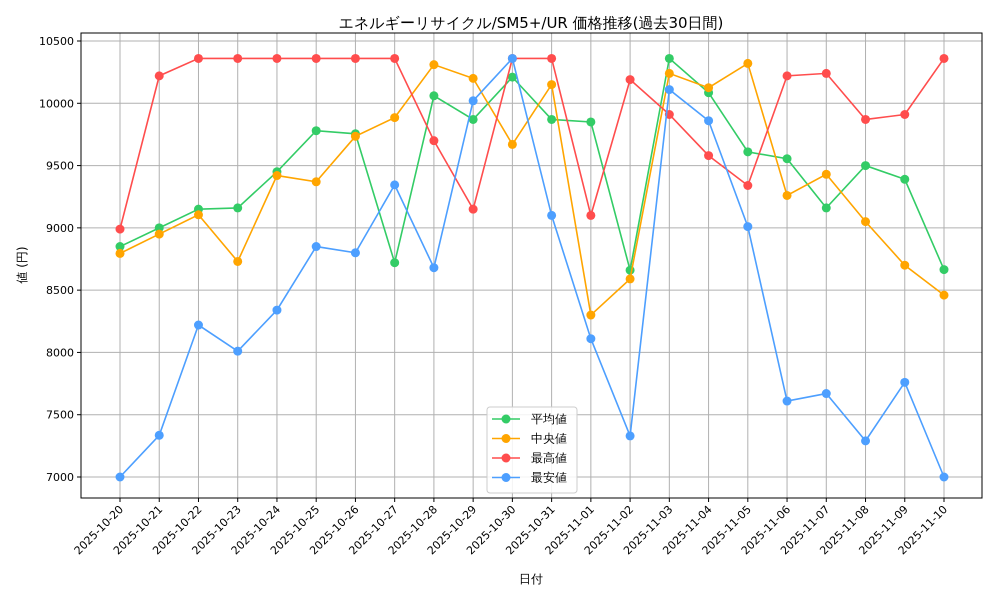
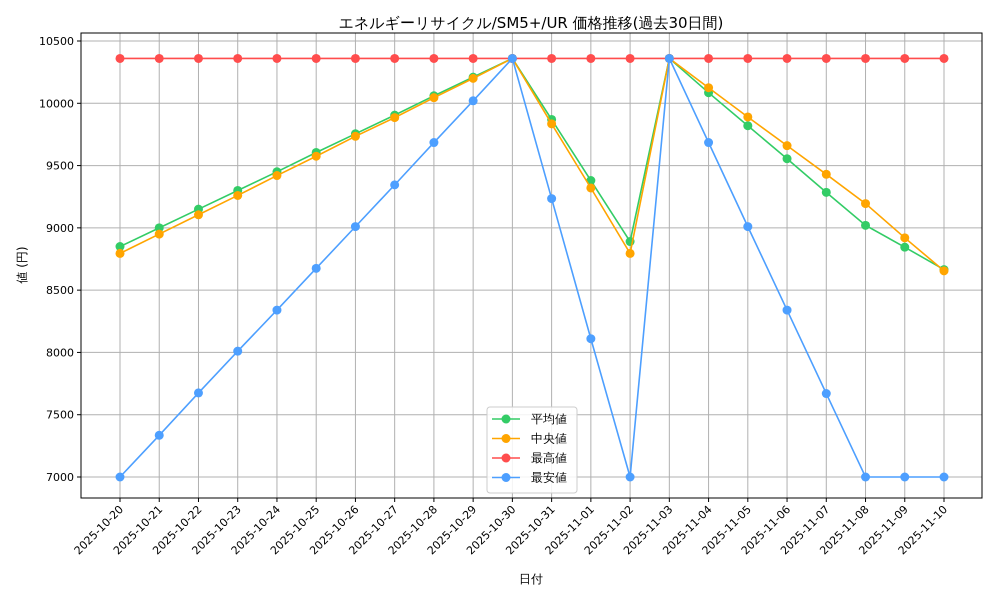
最高値/2025-10-20: 8990 -> 10360
最高値/2025-10-21: 10220 -> 10360
最安値/2025-10-22: 8220 -> 7680
平均値/2025-10-23: 9160 -> 9300
中央値/2025-10-23: 8730 -> 9260
平均値/2025-10-25: 9780 -> 9600
中央値/2025-10-25: 9370 -> 9580
最安値/2025-10-25: 8850 -> 8680
最安値/2025-10-26: 8800 -> 9010
平均値/2025-10-27: 8720 -> 9900
中央値/2025-10-28: 10310 -> 10040
最高値/2025-10-28: 9700 -> 10360
最安値/2025-10-28: 8680 -> 9680
平均値/2025-10-29: 9870 -> 10210
最高値/2025-10-29: 9150 -> 10360
平均値/2025-10-30: 10210 -> 10360
中央値/2025-10-30: 9670 -> 10360
中央値/2025-10-31: 10150 -> 9840
最安値/2025-10-31: 9100 -> 9240
平均値/2025-11-01: 9850 -> 9380
中央値/2025-11-01: 8300 -> 9320
最高値/2025-11-01: 9100 -> 10360
平均値/2025-11-02: 8660 -> 8890
中央値/2025-11-02: 8590 -> 8800
最高値/2025-11-02: 10190 -> 10360
最安値/2025-11-02: 7330 -> 7000
中央値/2025-11-03: 10240 -> 10360
最高値/2025-11-03: 9910 -> 10360
最安値/2025-11-03: 10110 -> 10360
最高値/2025-11-04: 9580 -> 10360
最安値/2025-11-04: 9860 -> 9680
平均値/2025-11-05: 9610 -> 9820
中央値/2025-11-05: 10320 -> 9890
最高値/2025-11-05: 9340 -> 10360
中央値/2025-11-06: 9260 -> 9660
最高値/2025-11-06: 10220 -> 10360
最安値/2025-11-06: 7610 -> 8340
平均値/2025-11-07: 9160 -> 9280
最高値/2025-11-07: 10240 -> 10360
平均値/2025-11-08: 9500 -> 9020
中央値/2025-11-08: 9050 -> 9200
最高値/2025-11-08: 9870 -> 10360
最安値/2025-11-08: 7290 -> 7000
平均値/2025-11-09: 9390 -> 8840
中央値/2025-11-09: 8700 -> 8920
最高値/2025-11-09: 9910 -> 10360
最安値/2025-11-09: 7760 -> 7000
中央値/2025-11-10: 8460 -> 8660
